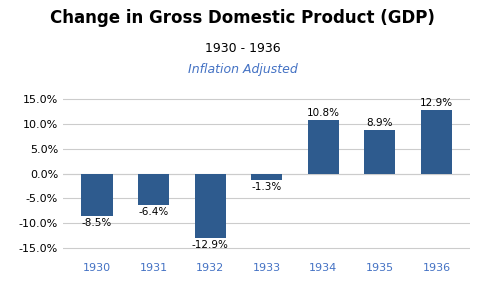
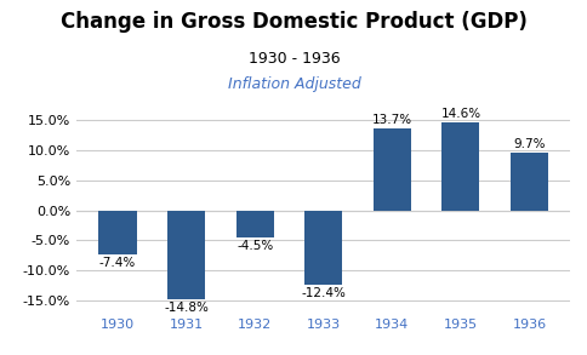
1930: -8.5% -> -7.4%
1931: -6.4% -> -14.8%
1932: -12.9% -> -4.5%
1933: -1.3% -> -12.4%
1934: 10.8% -> 13.7%
1935: 8.9% -> 14.6%
1936: 12.9% -> 9.7%
